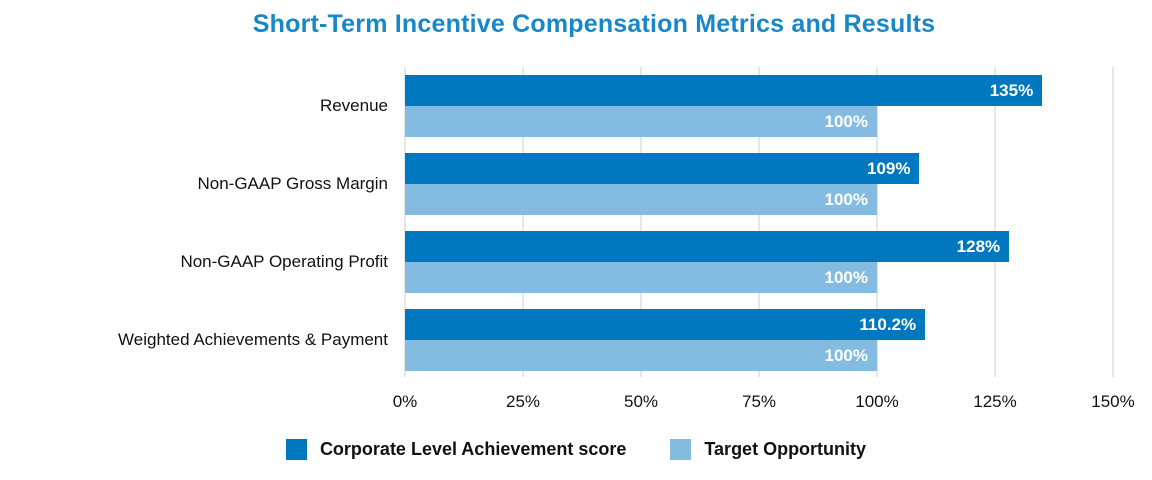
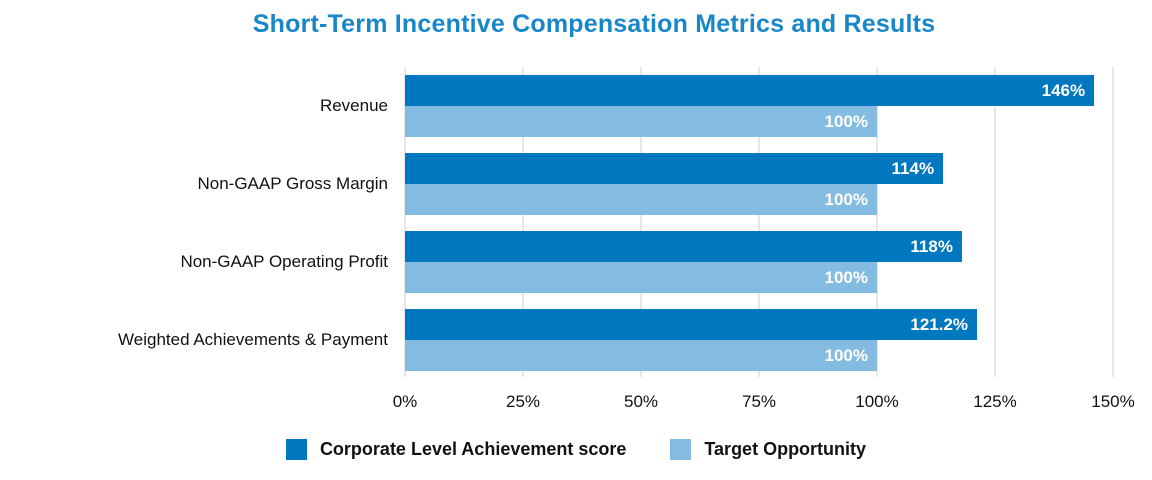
Corporate Level Achievement score/Revenue: 135% -> 146%
Corporate Level Achievement score/Non-GAAP Gross Margin: 109% -> 114%
Corporate Level Achievement score/Non-GAAP Operating Profit: 128% -> 118%
Corporate Level Achievement score/Weighted Achievements & Payment: 110.2% -> 121.2%
